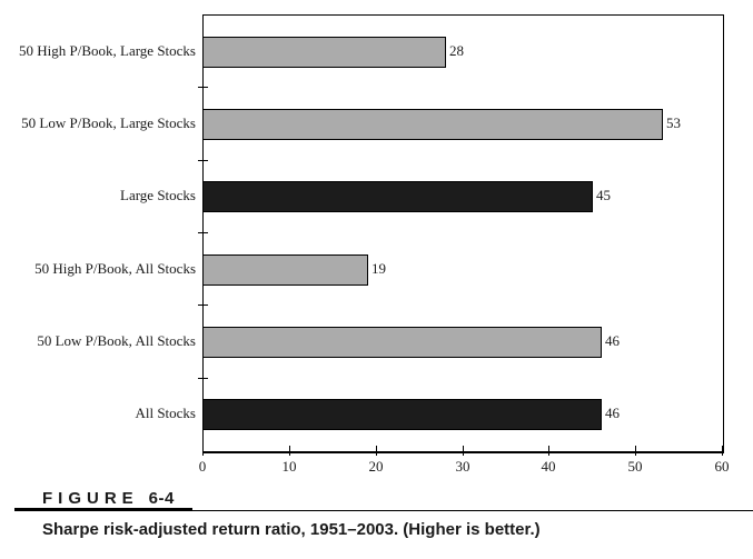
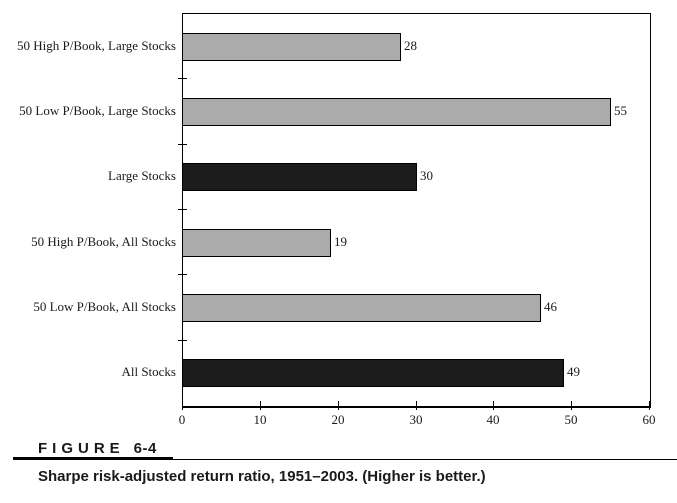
50 Low P/Book, Large Stocks: 53 -> 55
Large Stocks: 45 -> 30
All Stocks: 46 -> 49
